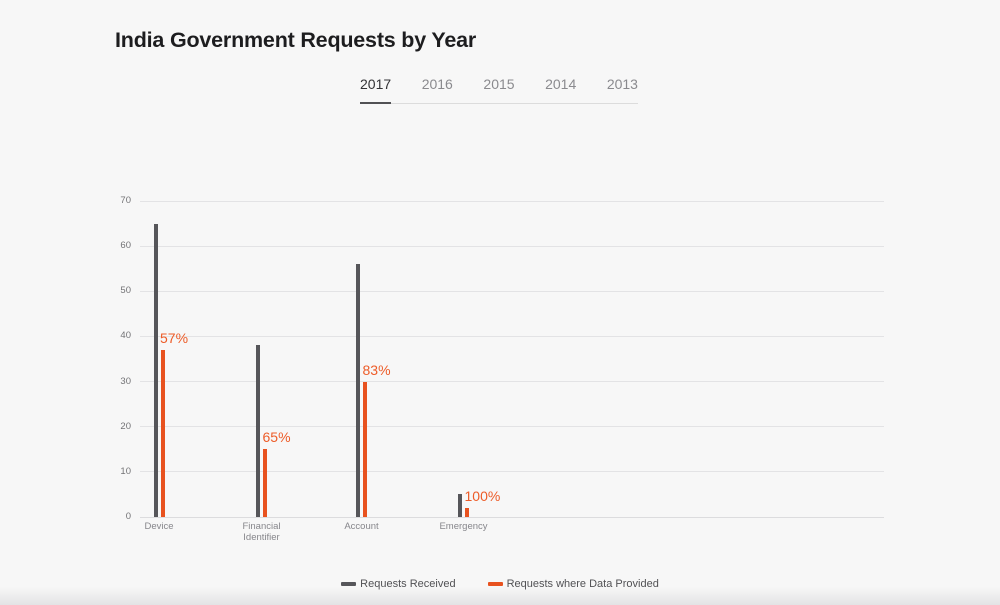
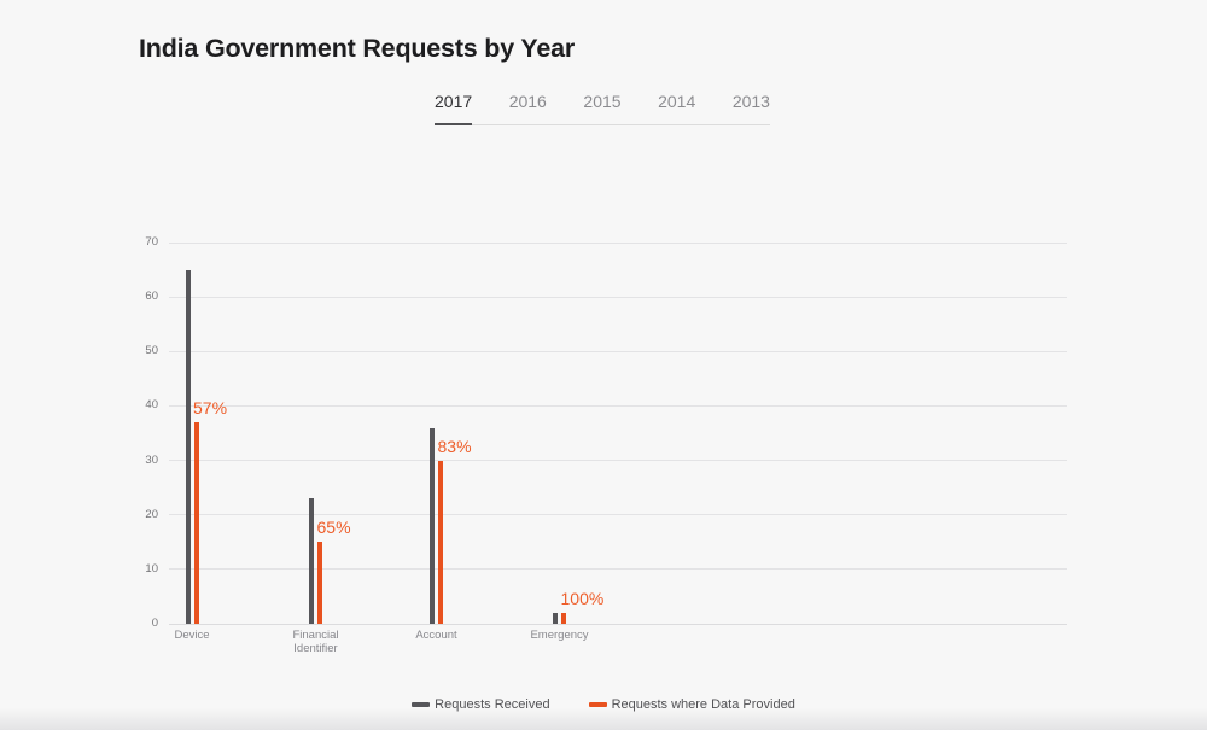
Requests Received/Financial Identifier: 38 -> 23
Requests Received/Account: 56 -> 36
Requests Received/Emergency: 5 -> 2
